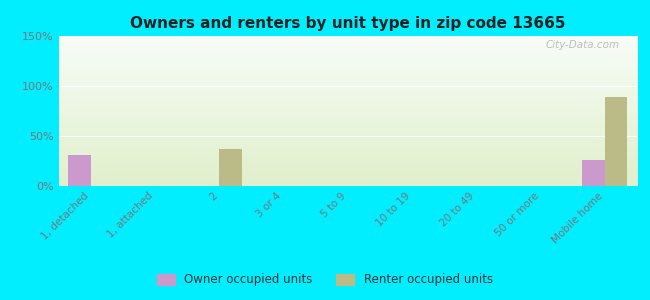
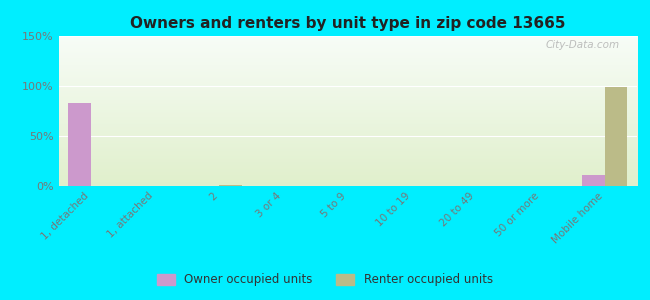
Owner occupied units/1, detached: 31% -> 83%
Renter occupied units/2: 37% -> 1%
Owner occupied units/Mobile home: 26% -> 11%
Renter occupied units/Mobile home: 89% -> 99%
